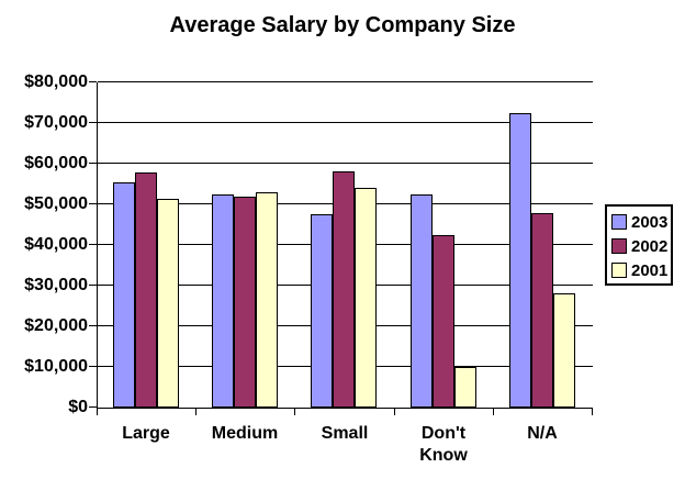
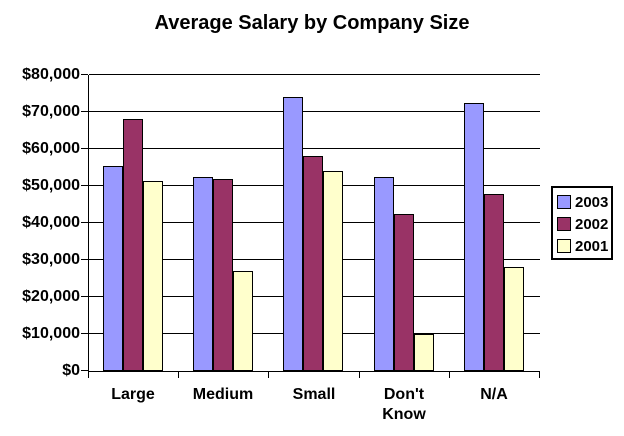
2002/Large: $58000 -> $68000
2001/Medium: $53000 -> $27000
2003/Small: $48000 -> $74000
